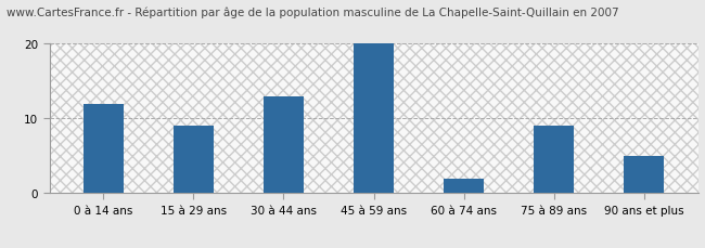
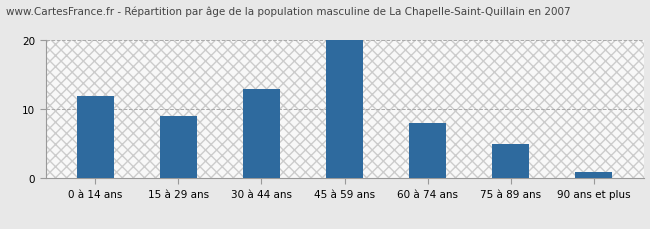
60 à 74 ans: 2 -> 8
75 à 89 ans: 9 -> 5
90 ans et plus: 5 -> 1
